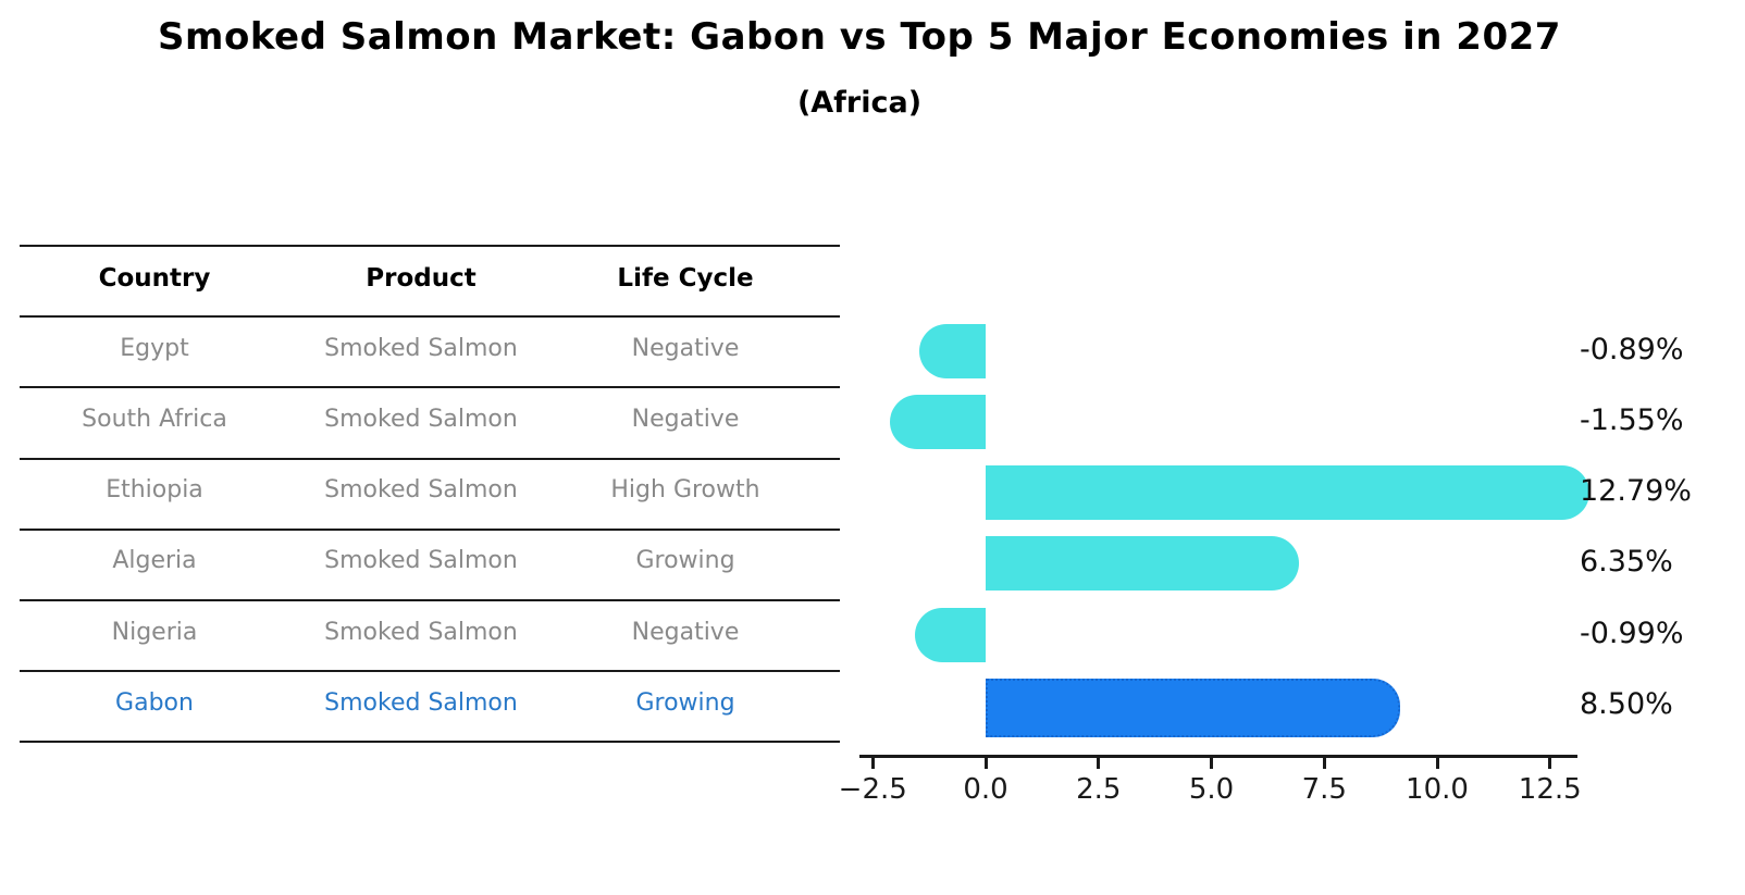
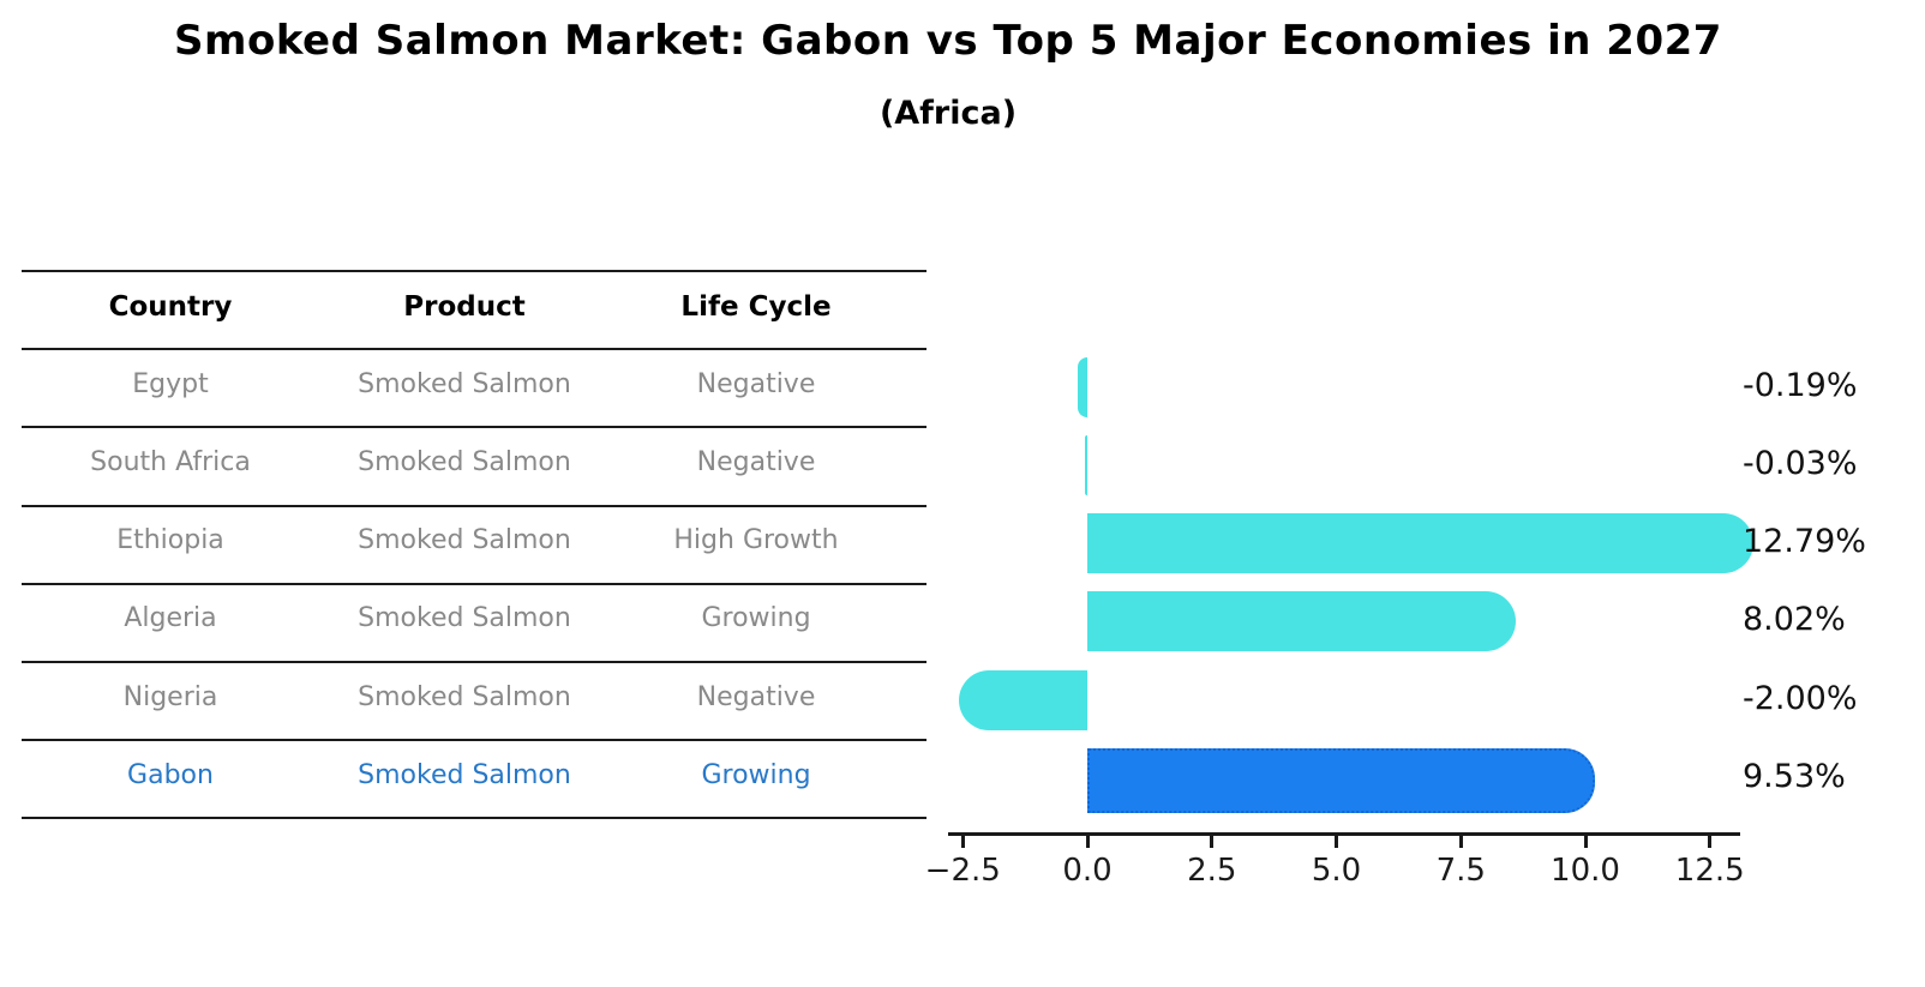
Egypt: -0.89% -> -0.19%
South Africa: -1.55% -> -0.03%
Algeria: 6.35% -> 8.02%
Nigeria: -0.99% -> -2.00%
Gabon: 8.50% -> 9.53%
